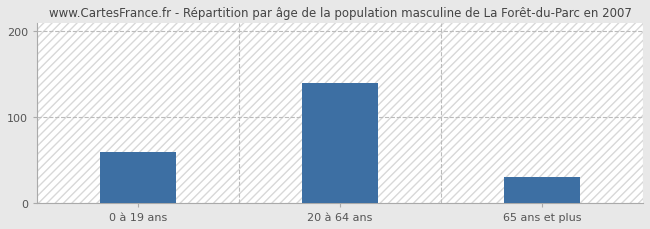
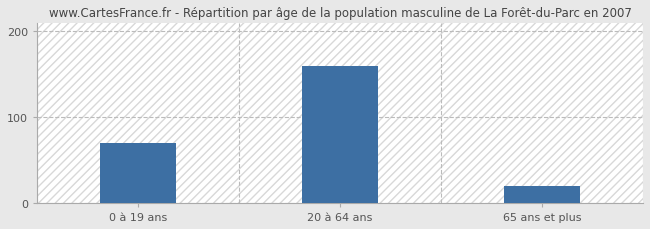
0 à 19 ans: 60 -> 70
20 à 64 ans: 140 -> 160
65 ans et plus: 30 -> 20
